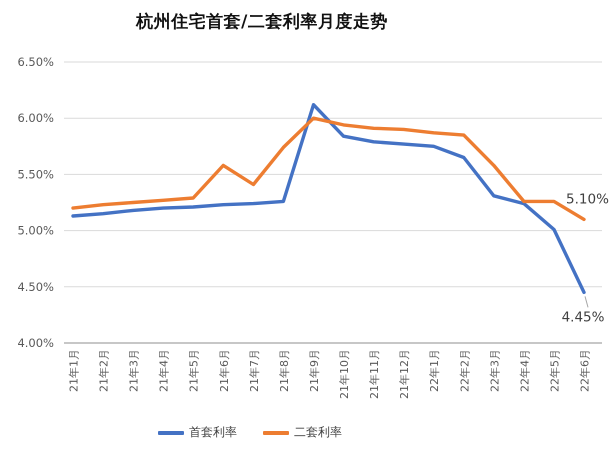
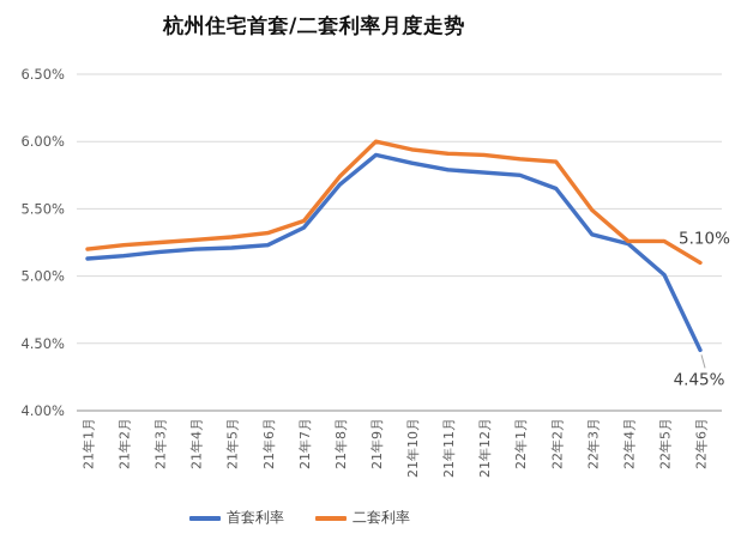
二套利率/21年6月: 5.58% -> 5.32%
首套利率/21年7月: 5.24% -> 5.36%
首套利率/21年8月: 5.26% -> 5.68%
首套利率/21年9月: 6.12% -> 5.90%
二套利率/22年3月: 5.58% -> 5.49%
